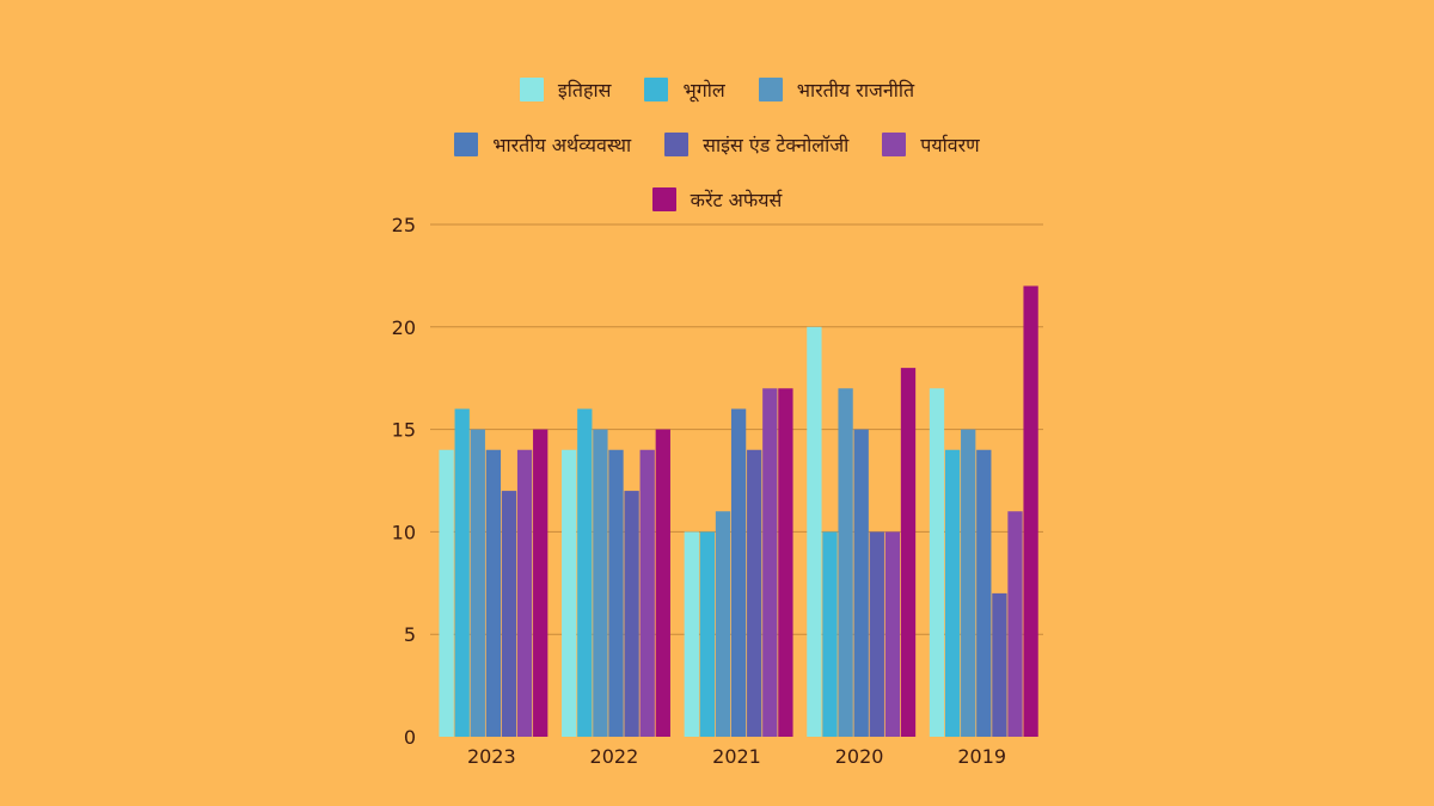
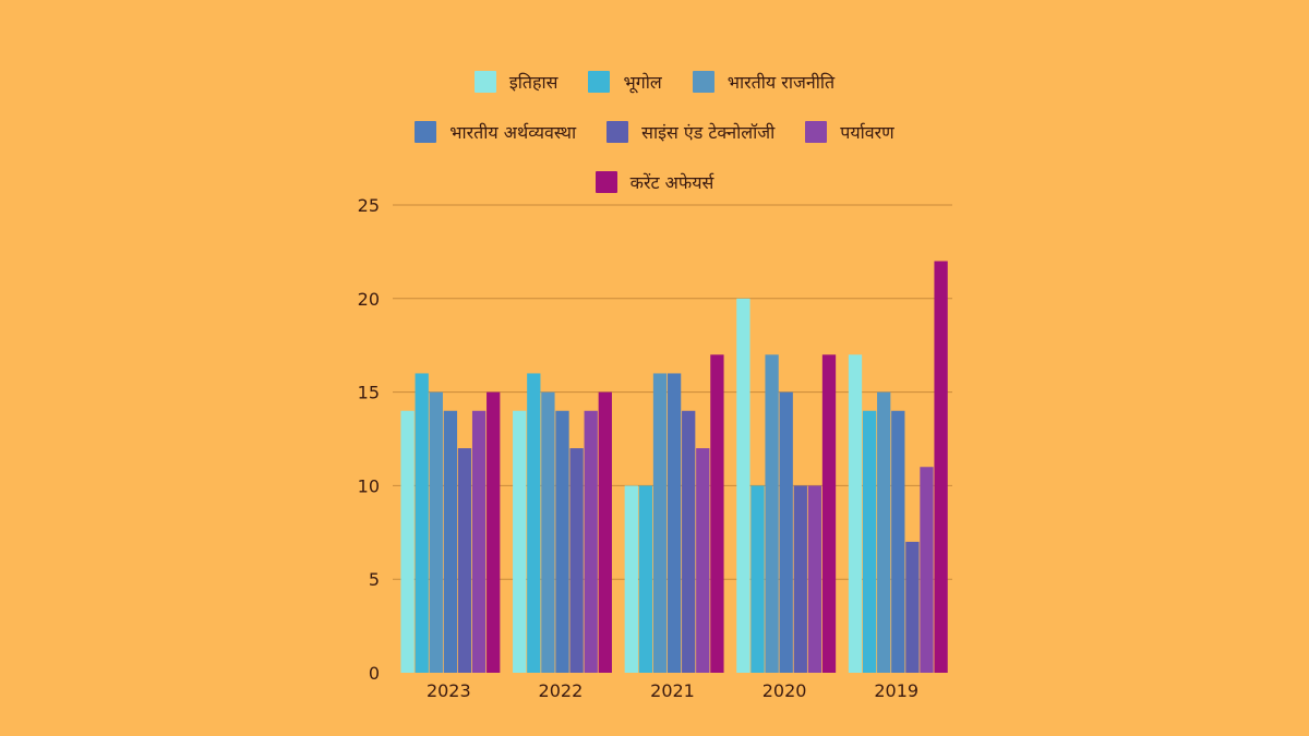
भारतीय राजनीति/2021: 11 -> 16
पर्यावरण/2021: 17 -> 12
करेंट अफेयर्स/2020: 18 -> 17
